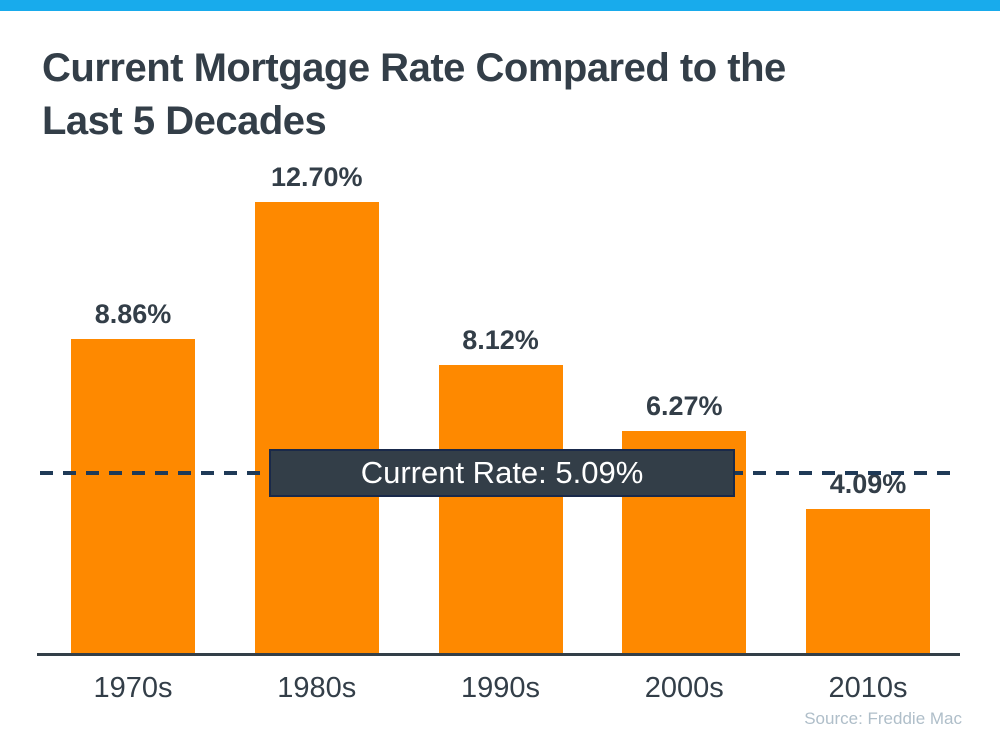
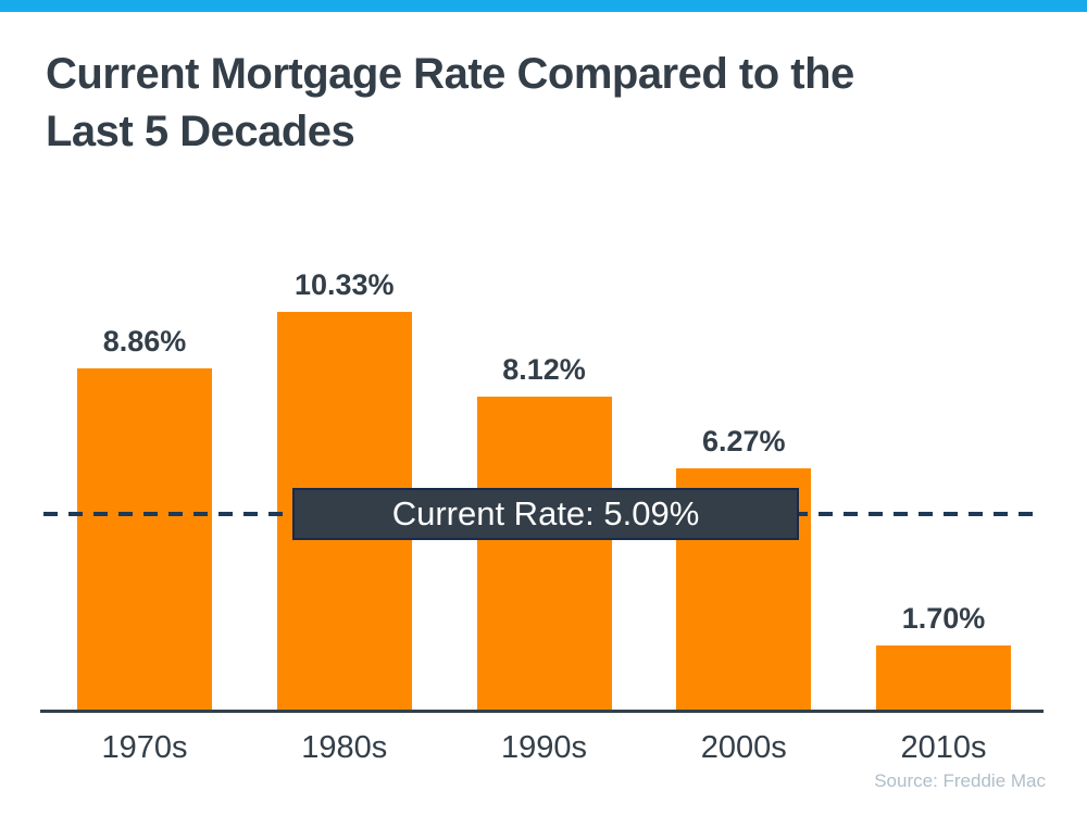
1980s: 12.70% -> 10.33%
2010s: 4.09% -> 1.70%
